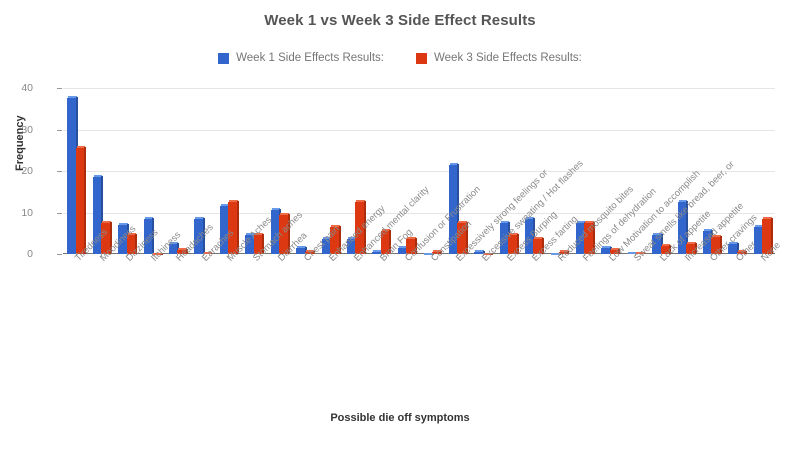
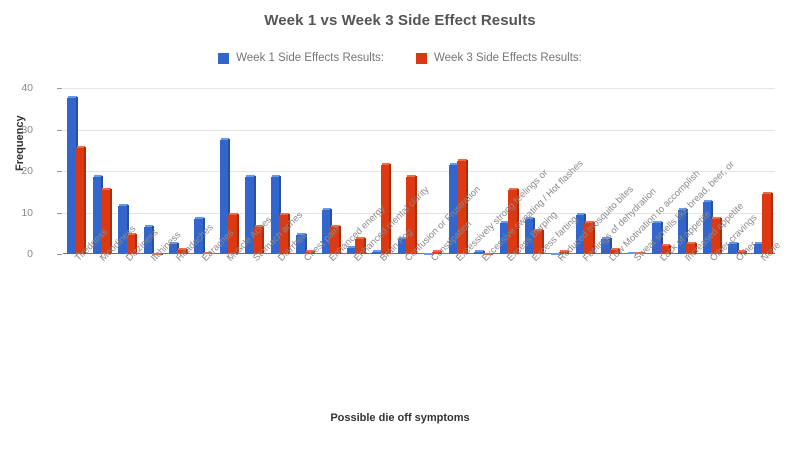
Week 3 Side Effects Results:/Moodiness: 8 -> 16
Week 1 Side Effects Results:/Dizziness: 8 -> 12
Week 1 Side Effects Results:/Itchiness: 9 -> 7
Week 1 Side Effects Results:/Muscle Aches: 12 -> 28
Week 3 Side Effects Results:/Muscle Aches: 13 -> 10
Week 1 Side Effects Results:/Stomach aches: 5 -> 19
Week 3 Side Effects Results:/Stomach aches: 5 -> 7
Week 1 Side Effects Results:/Diarrhea: 11 -> 19
Week 1 Side Effects Results:/Chest pain: 2 -> 5
Week 1 Side Effects Results:/Enhanced energy: 4 -> 11
Week 1 Side Effects Results:/Enhanced mental clarity: 4 -> 2
Week 3 Side Effects Results:/Enhanced mental clarity: 13 -> 4
Week 3 Side Effects Results:/Brain Fog: 6 -> 22
Week 1 Side Effects Results:/Confusion or Frustration: 2 -> 4
Week 3 Side Effects Results:/Confusion or Frustration: 4 -> 19
Week 3 Side Effects Results:/Excessively strong feelings or: 8 -> 23
Week 3 Side Effects Results:/Excess Burping: 5 -> 16
Week 3 Side Effects Results:/Excess farting: 4 -> 6
Week 1 Side Effects Results:/Feelings of dehydration: 8 -> 10
Week 1 Side Effects Results:/Low Motivation to accomplish: 2 -> 4
Week 1 Side Effects Results:/Lack of appetite: 5 -> 8
Week 1 Side Effects Results:/Increased appetite: 13 -> 11
Week 1 Side Effects Results:/Other cravings: 6 -> 13
Week 3 Side Effects Results:/Other cravings: 4 -> 9
Week 1 Side Effects Results:/None: 7 -> 3
Week 3 Side Effects Results:/None: 9 -> 15
